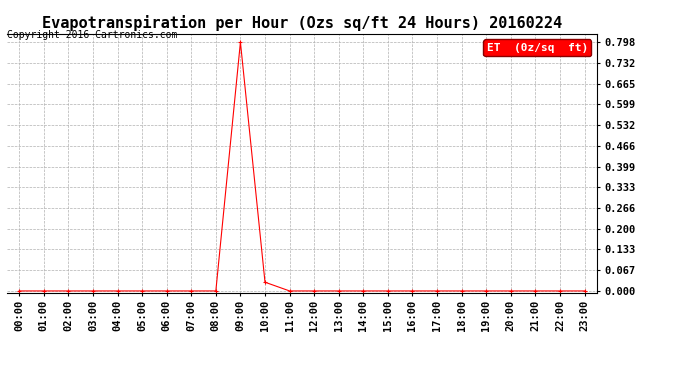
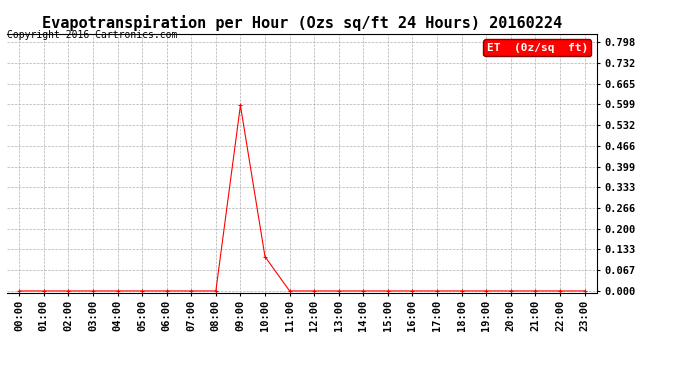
09:00: 0.798 -> 0.595
10:00: 0.028 -> 0.110
